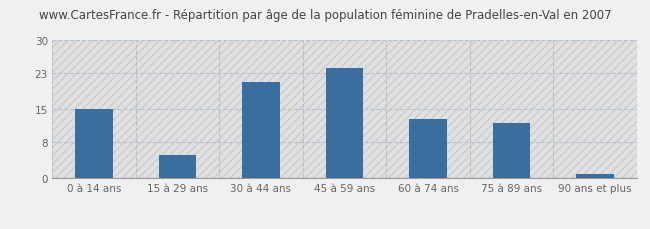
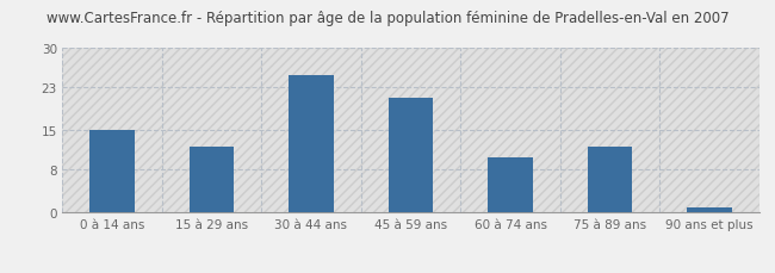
15 à 29 ans: 5 -> 12
30 à 44 ans: 21 -> 25
45 à 59 ans: 24 -> 21
60 à 74 ans: 13 -> 10
